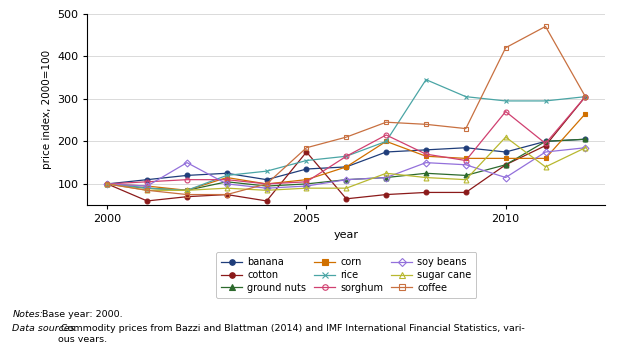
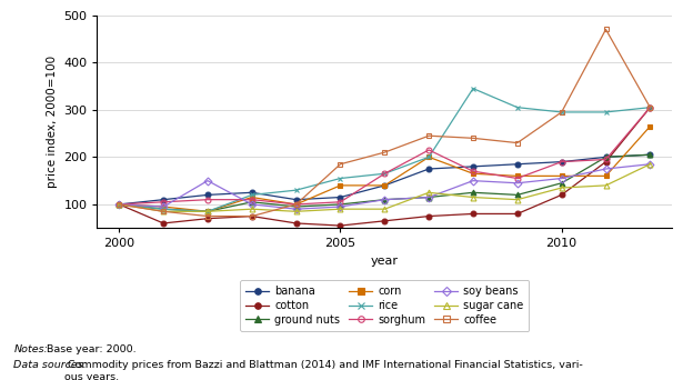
banana/2005: 135 -> 115
cotton/2005: 175 -> 55
corn/2005: 110 -> 140
banana/2010: 175 -> 190
cotton/2010: 145 -> 120
sorghum/2010: 270 -> 190
soy beans/2010: 115 -> 155
sugar cane/2010: 210 -> 135
coffee/2010: 420 -> 295
